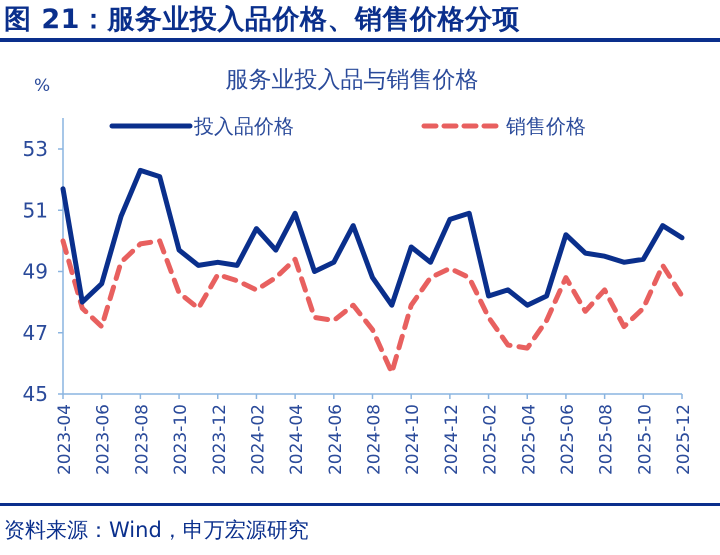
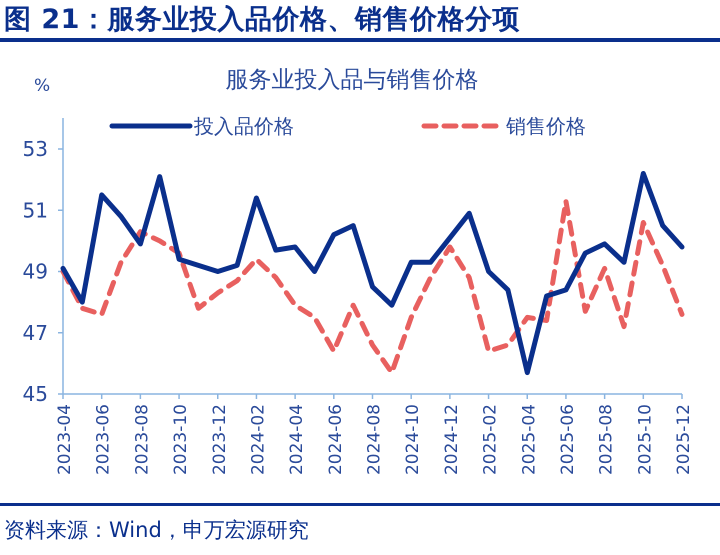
投入品价格/2023-04: 51.7 -> 49.1
销售价格/2023-04: 50.0 -> 49.0
投入品价格/2023-06: 48.6 -> 51.5
销售价格/2023-06: 47.2 -> 47.6
投入品价格/2023-08: 52.3 -> 49.9
销售价格/2023-08: 49.9 -> 50.3
投入品价格/2023-10: 49.7 -> 49.4
销售价格/2023-10: 48.3 -> 49.6
投入品价格/2023-12: 49.3 -> 49.0
销售价格/2023-12: 48.9 -> 48.3
投入品价格/2024-02: 50.4 -> 51.4
销售价格/2024-02: 48.4 -> 49.4
投入品价格/2024-04: 50.9 -> 49.8
销售价格/2024-04: 49.4 -> 47.9
投入品价格/2024-06: 49.3 -> 50.2
销售价格/2024-06: 47.4 -> 46.4
投入品价格/2024-08: 48.8 -> 48.5
销售价格/2024-08: 47.1 -> 46.6
投入品价格/2024-10: 49.8 -> 49.3
销售价格/2024-10: 47.9 -> 47.5
投入品价格/2024-12: 50.7 -> 50.1
销售价格/2024-12: 49.1 -> 49.8
投入品价格/2025-02: 48.2 -> 49.0
销售价格/2025-02: 47.5 -> 46.4
投入品价格/2025-04: 47.9 -> 45.7
销售价格/2025-04: 46.5 -> 47.5
投入品价格/2025-06: 50.2 -> 48.4
销售价格/2025-06: 48.8 -> 51.3
投入品价格/2025-08: 49.5 -> 49.9
销售价格/2025-08: 48.4 -> 49.1
投入品价格/2025-10: 49.4 -> 52.2
销售价格/2025-10: 47.8 -> 50.6
投入品价格/2025-12: 50.1 -> 49.8
销售价格/2025-12: 48.2 -> 47.6
